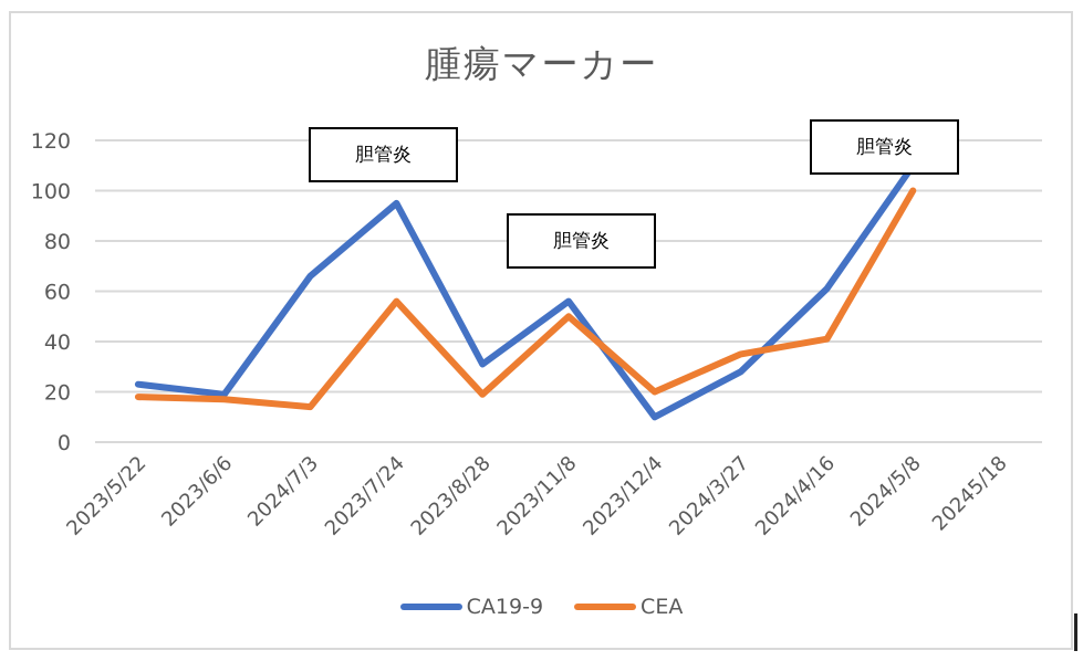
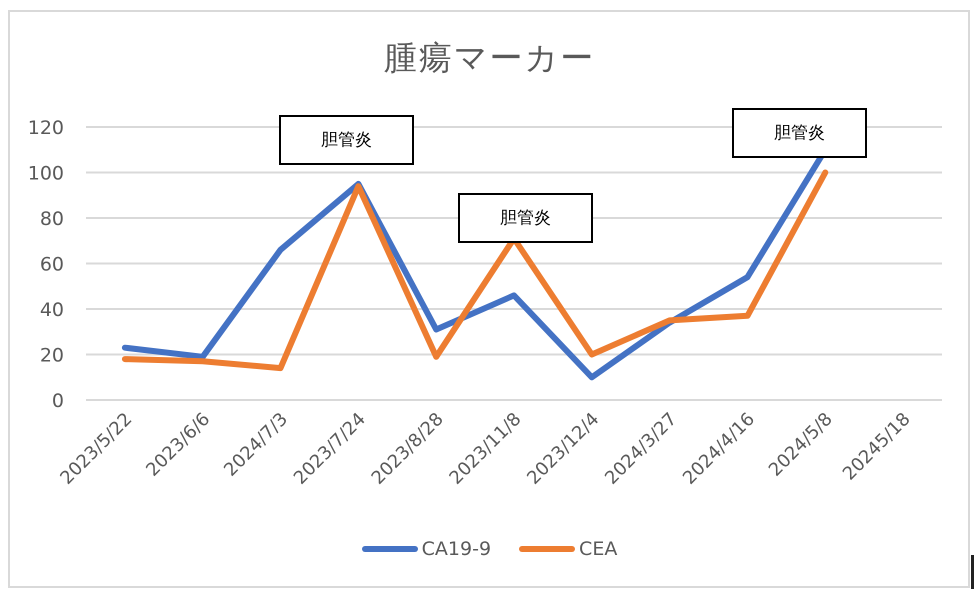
CEA/2023/7/24: 56 -> 94
CA19-9/2023/11/8: 56 -> 46
CEA/2023/11/8: 50 -> 71
CA19-9/2024/3/27: 28 -> 34
CA19-9/2024/4/16: 61 -> 54
CEA/2024/4/16: 41 -> 37
